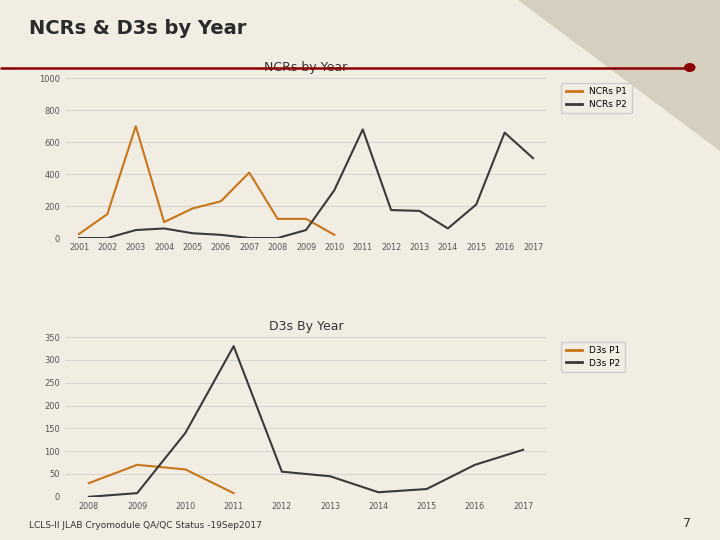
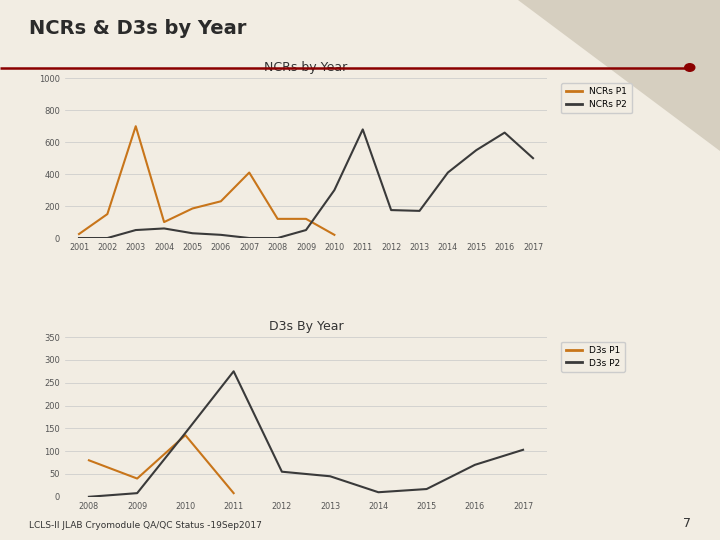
NCRs by Year/NCRs P2/2014: 60 -> 410
NCRs by Year/NCRs P2/2015: 210 -> 550
D3s By Year/D3s P1/2008: 30 -> 80
D3s By Year/D3s P1/2009: 70 -> 40
D3s By Year/D3s P1/2010: 60 -> 135
D3s By Year/D3s P2/2011: 330 -> 275
